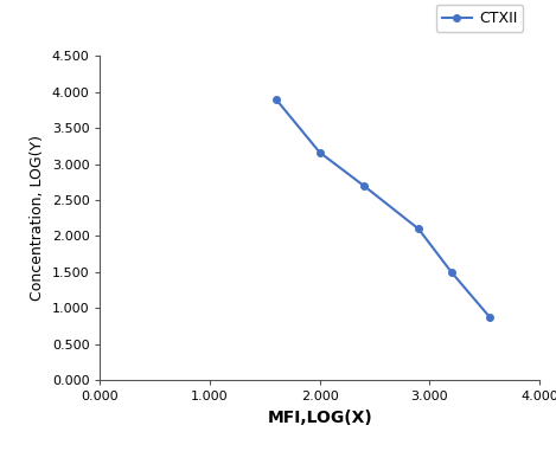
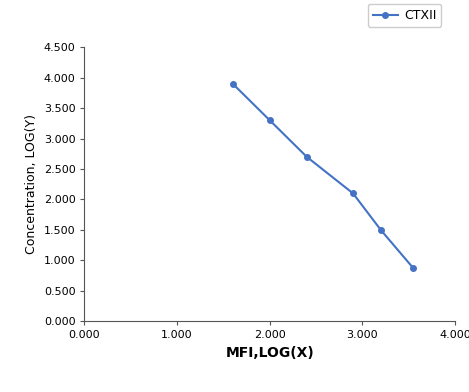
2.000: 3.16 -> 3.30
